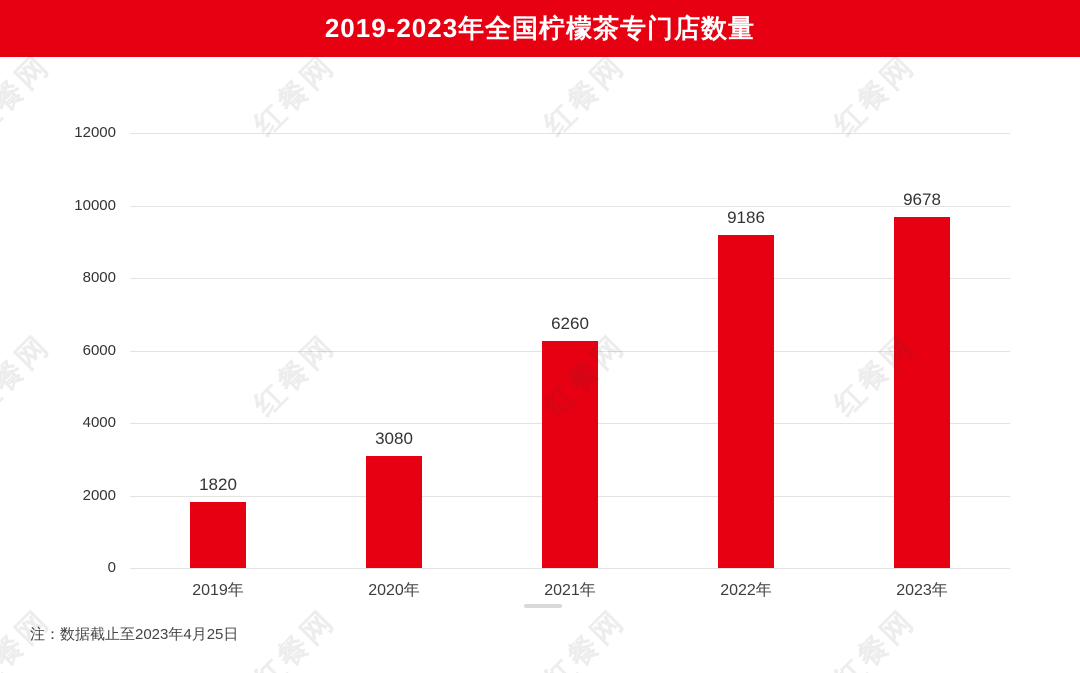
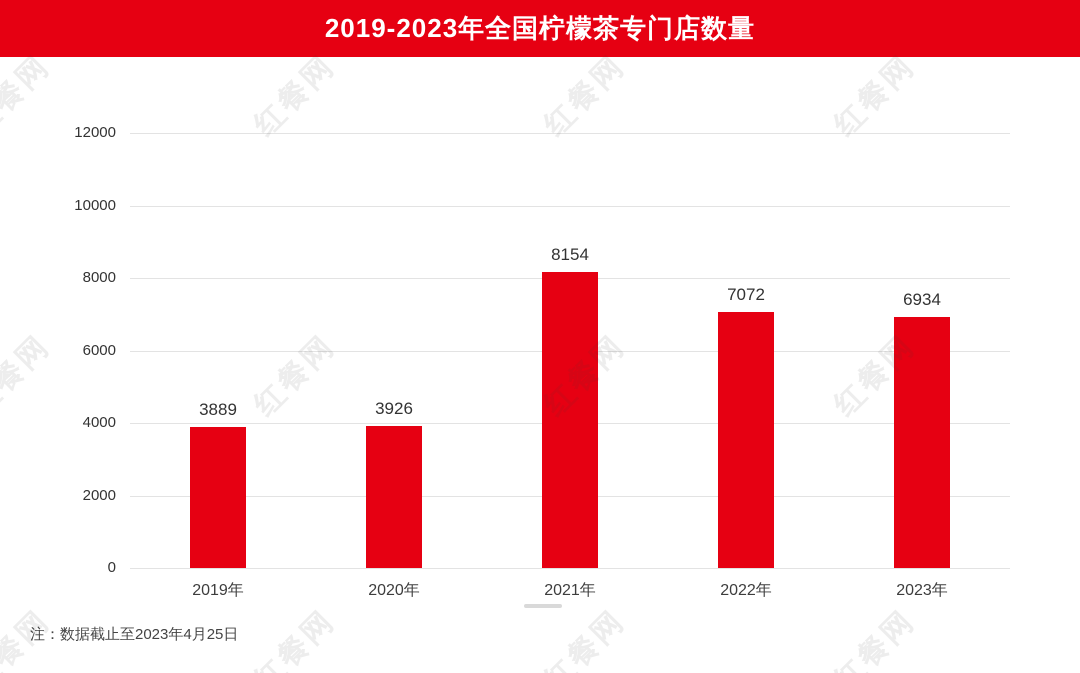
2019年: 1820 -> 3889
2020年: 3080 -> 3926
2021年: 6260 -> 8154
2022年: 9186 -> 7072
2023年: 9678 -> 6934
